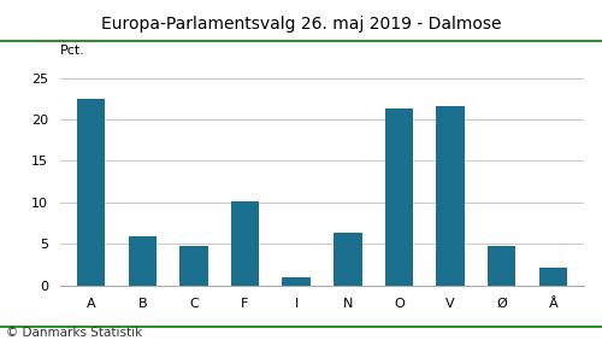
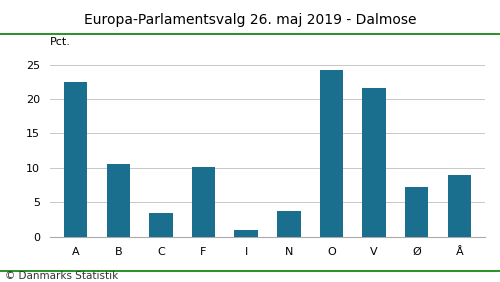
B: 6.0 -> 10.6
C: 4.7 -> 3.4
N: 6.3 -> 3.8
O: 21.3 -> 24.2
Ø: 4.7 -> 7.2
Å: 2.2 -> 9.0
